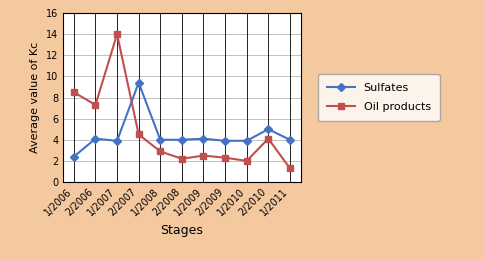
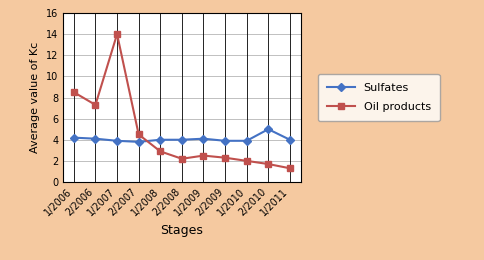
Sulfates/1/2006: 2.4 -> 4.2
Sulfates/2/2007: 9.4 -> 3.8
Oil products/2/2010: 4.1 -> 1.7
